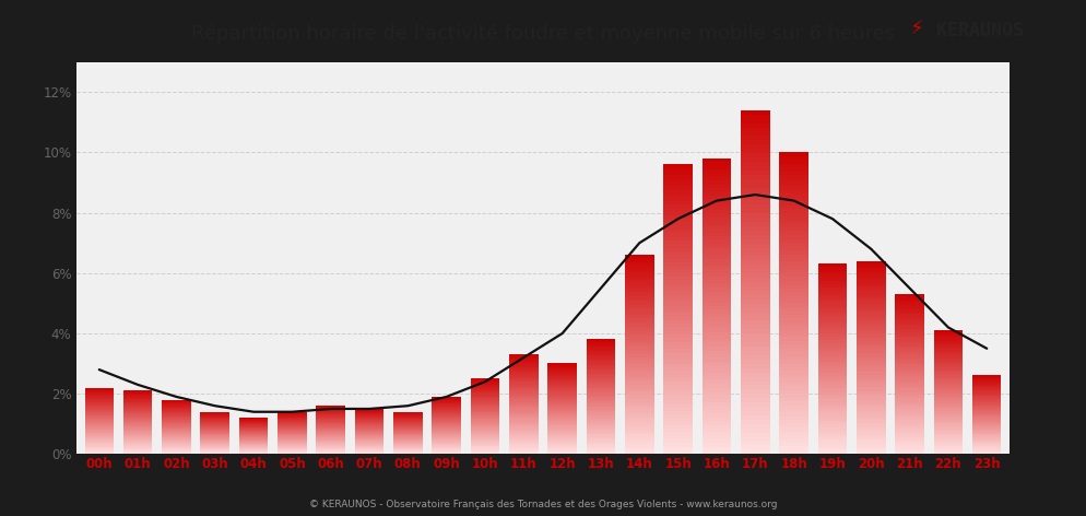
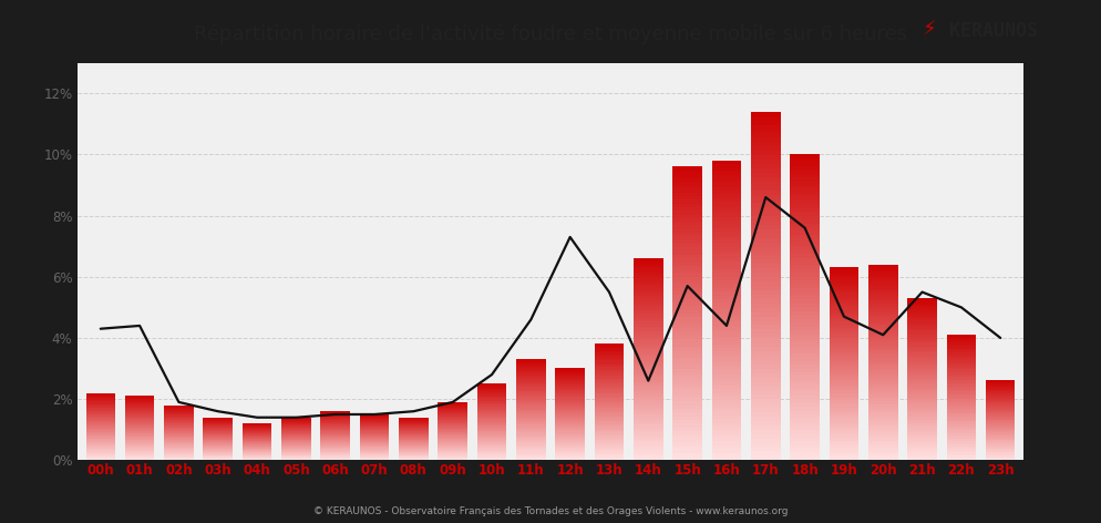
00h: 2.8% -> 4.3%
01h: 2.3% -> 4.4%
10h: 2.4% -> 2.8%
11h: 3.2% -> 4.6%
12h: 4.0% -> 7.3%
14h: 7.0% -> 2.6%
15h: 7.8% -> 5.7%
16h: 8.4% -> 4.4%
18h: 8.4% -> 7.6%
19h: 7.8% -> 4.7%
20h: 6.8% -> 4.1%
22h: 4.2% -> 5.0%
23h: 3.5% -> 4.0%
